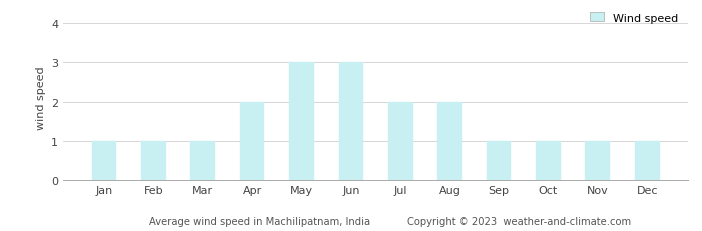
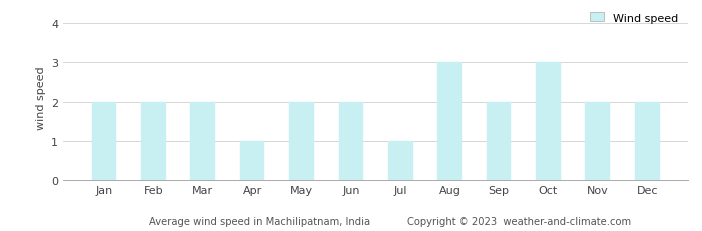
Jan: 1 -> 2
Feb: 1 -> 2
Mar: 1 -> 2
Apr: 2 -> 1
May: 3 -> 2
Jun: 3 -> 2
Jul: 2 -> 1
Aug: 2 -> 3
Sep: 1 -> 2
Oct: 1 -> 3
Nov: 1 -> 2
Dec: 1 -> 2
